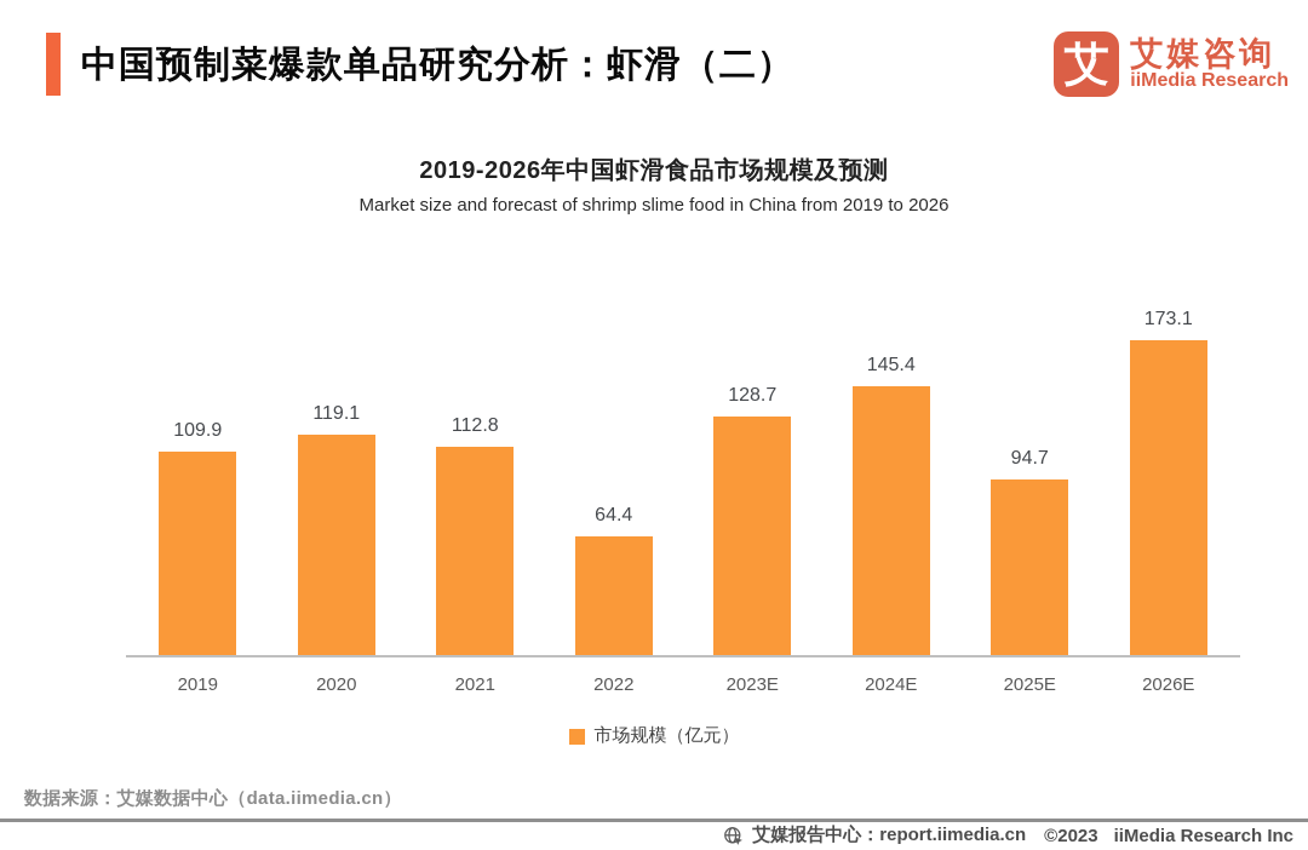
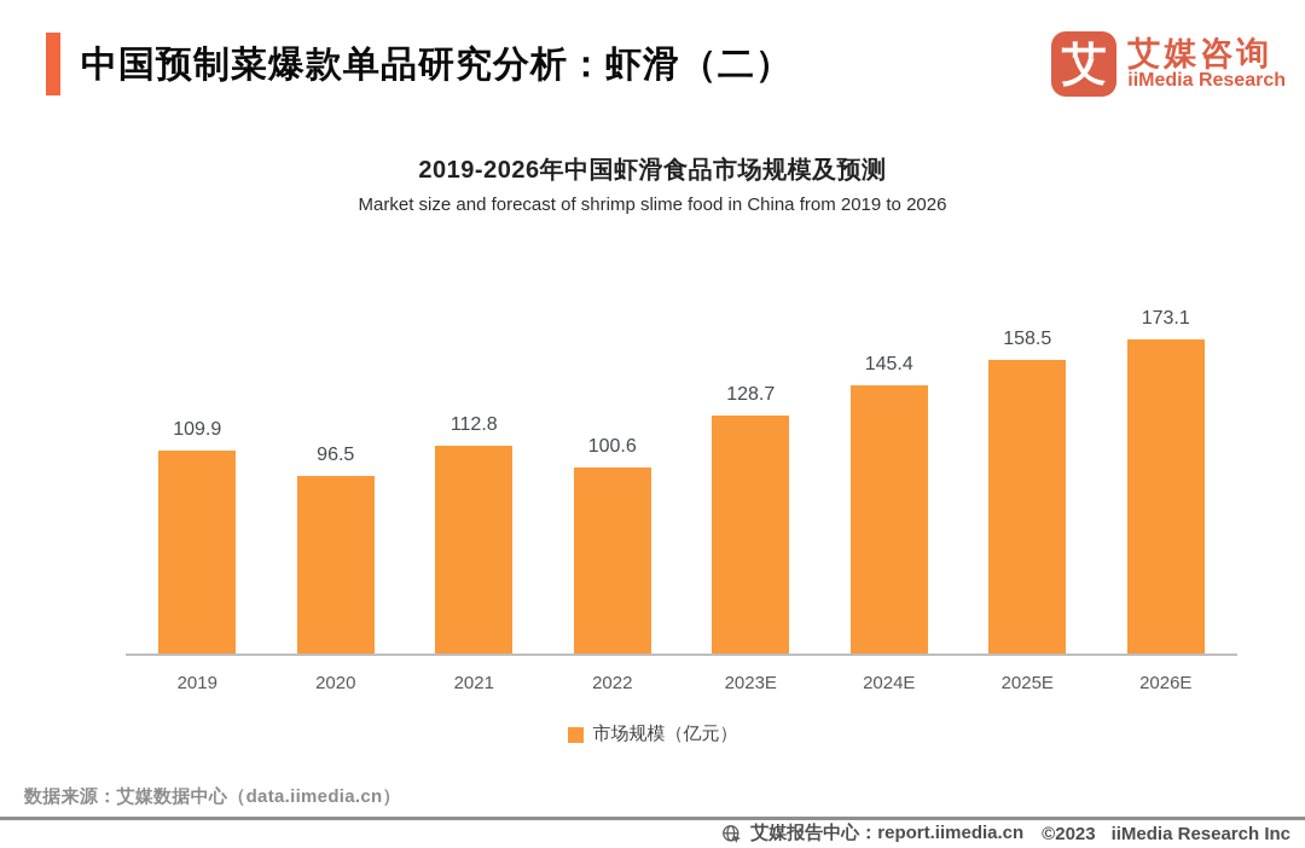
2020: 119.1 -> 96.5
2022: 64.4 -> 100.6
2025E: 94.7 -> 158.5
